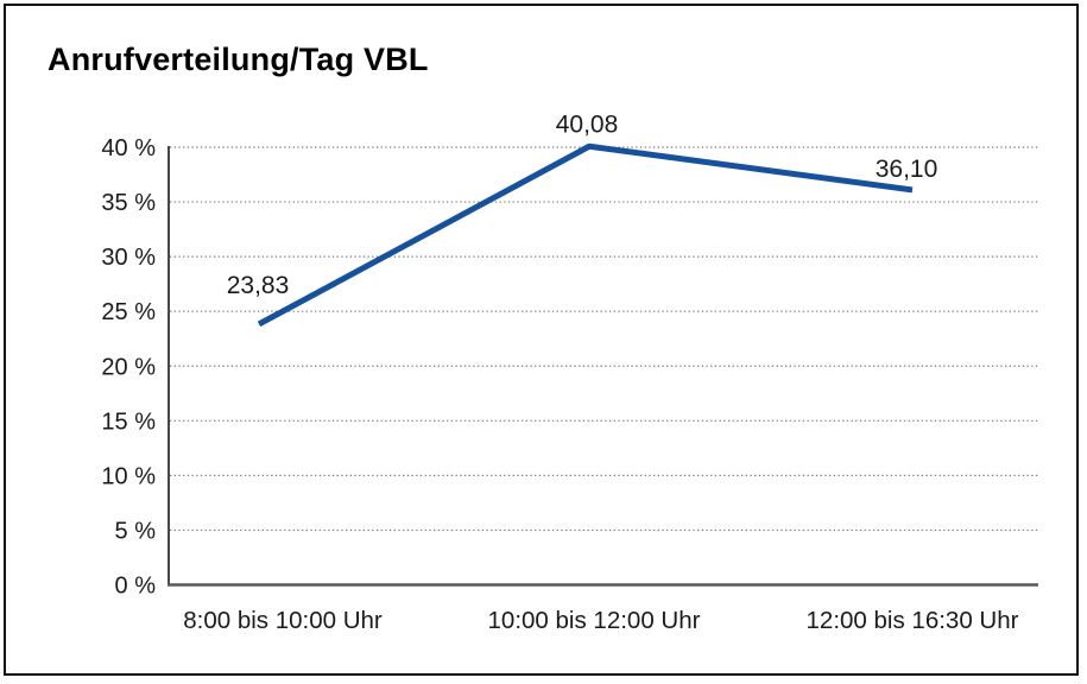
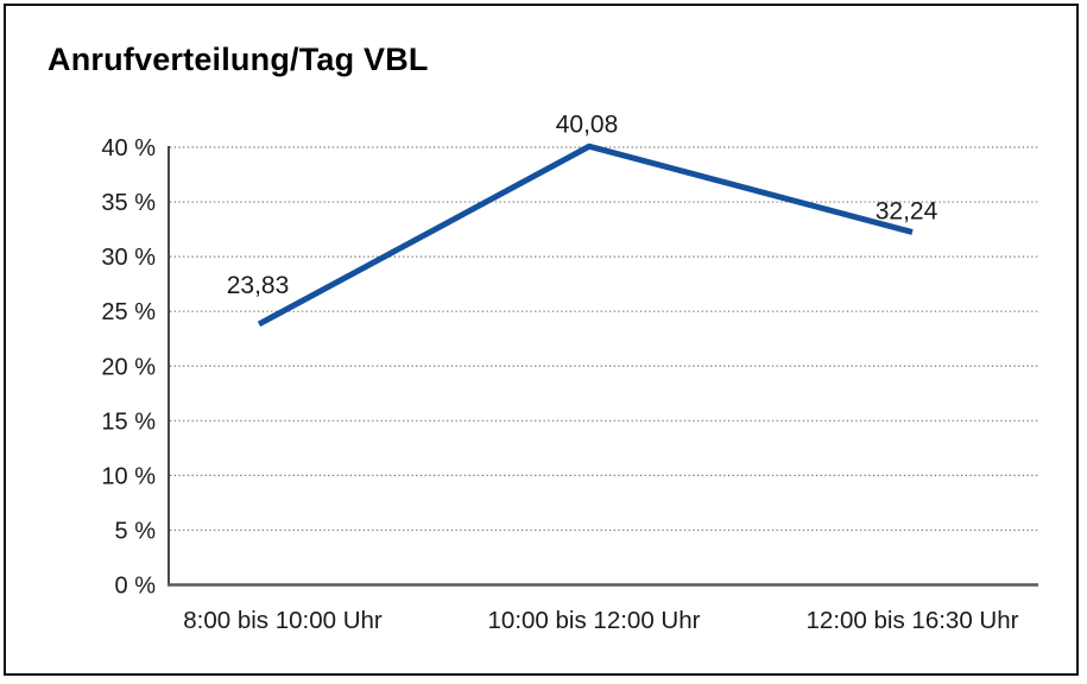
12:00 bis 16:30 Uhr: 36,10 -> 32,24
